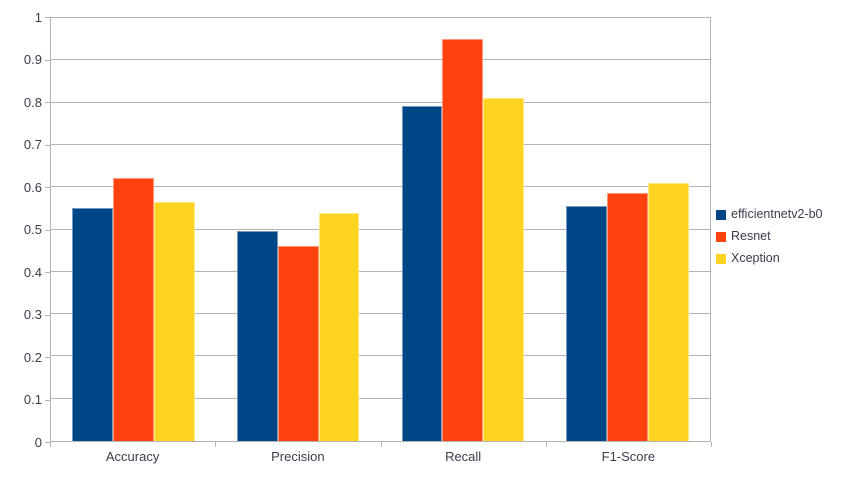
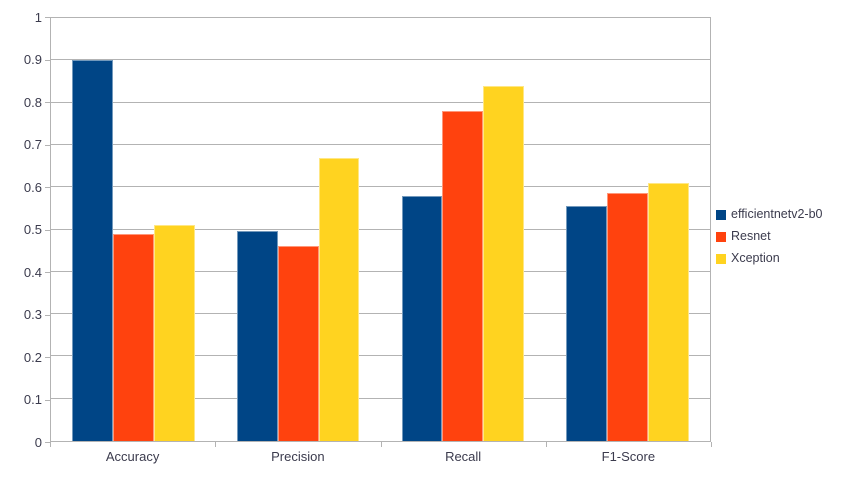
efficientnetv2-b0/Accuracy: 0.55 -> 0.90
Resnet/Accuracy: 0.62 -> 0.49
Xception/Accuracy: 0.57 -> 0.51
Xception/Precision: 0.54 -> 0.67
efficientnetv2-b0/Recall: 0.79 -> 0.58
Resnet/Recall: 0.95 -> 0.78
Xception/Recall: 0.81 -> 0.84
